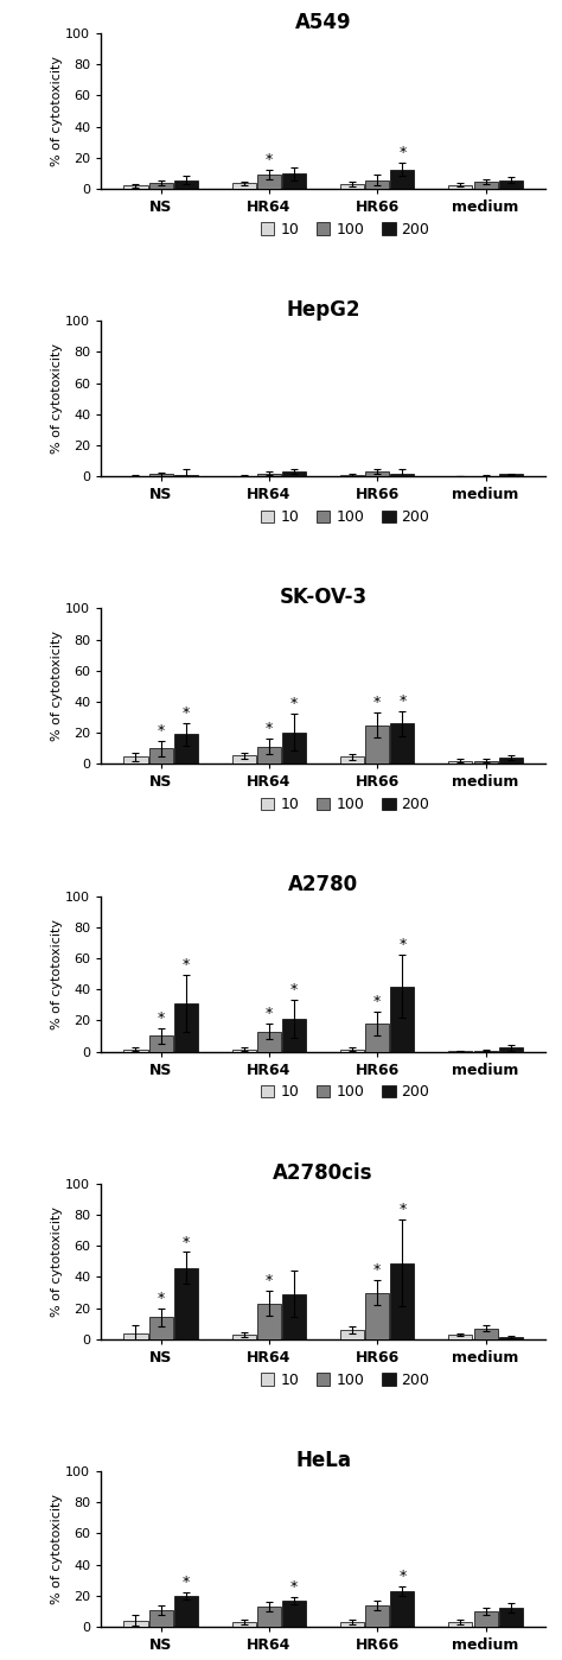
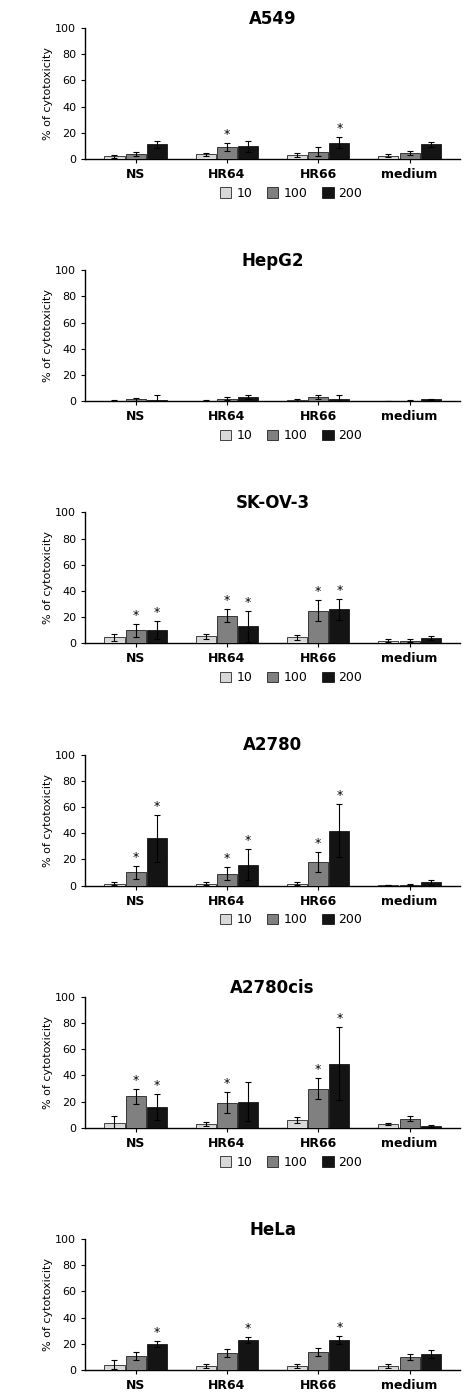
A549/200/NS: 6 -> 11
A549/200/medium: 6 -> 11
SK-OV-3/200/NS: 19 -> 10
SK-OV-3/100/HR64: 11 -> 21
SK-OV-3/200/HR64: 20 -> 13
A2780/200/NS: 31 -> 36
A2780/100/HR64: 13 -> 9
A2780/200/HR64: 21 -> 16
A2780cis/100/NS: 14 -> 24
A2780cis/200/NS: 46 -> 16
A2780cis/100/HR64: 23 -> 19
A2780cis/200/HR64: 29 -> 20
HeLa/200/HR64: 17 -> 23
